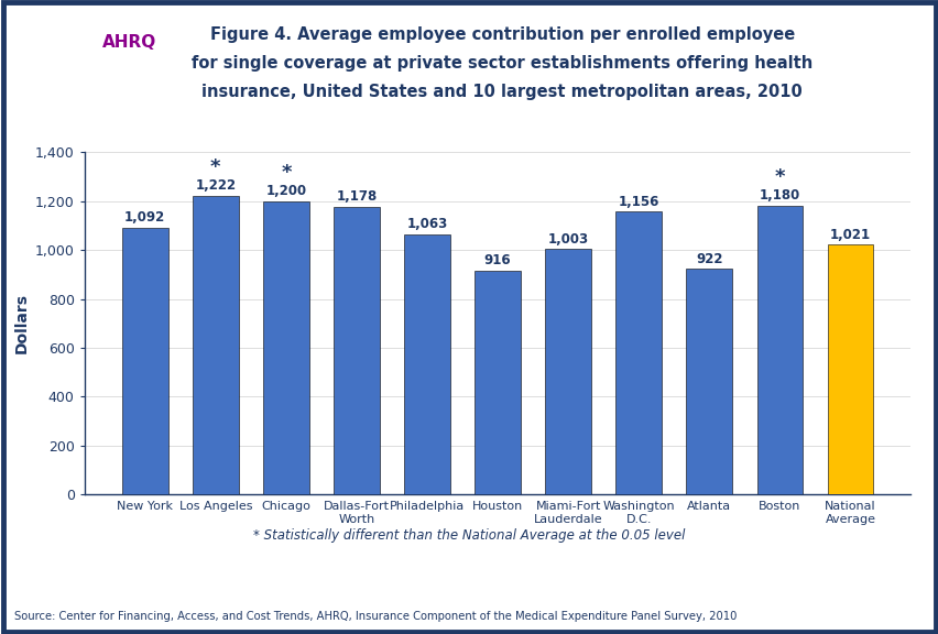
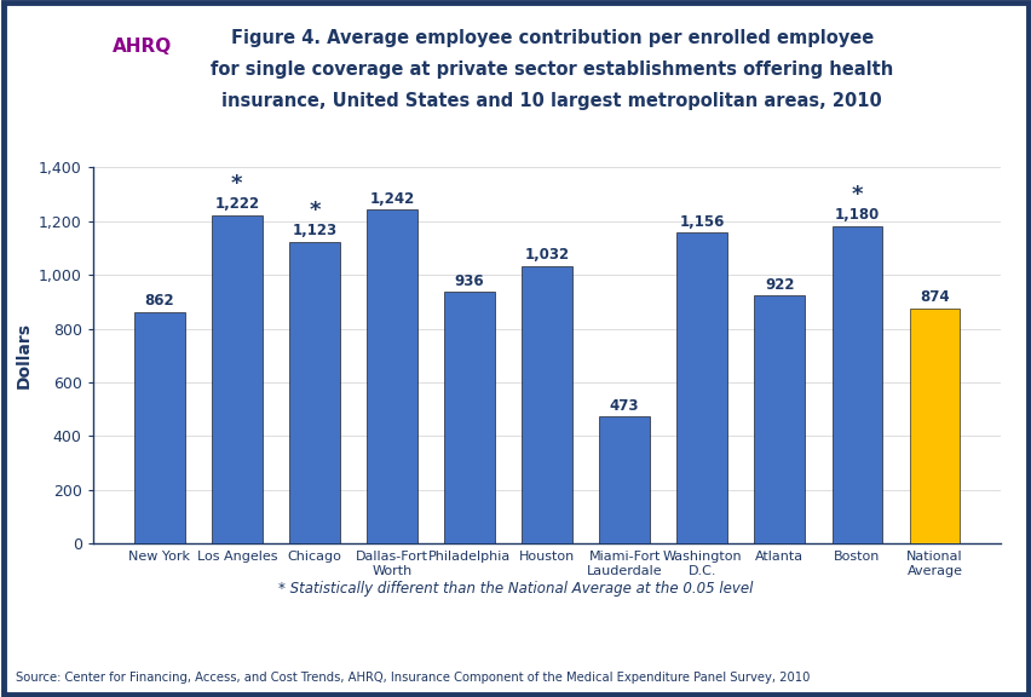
New York: 1,092 -> 862
Chicago: 1,200 -> 1,123
Dallas-Fort Worth: 1,178 -> 1,242
Philadelphia: 1,063 -> 936
Houston: 916 -> 1,032
Miami-Fort Lauderdale: 1,003 -> 473
National Average: 1,021 -> 874
